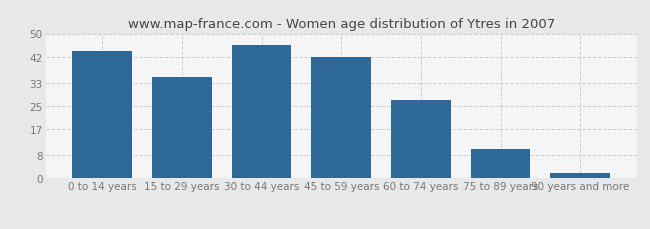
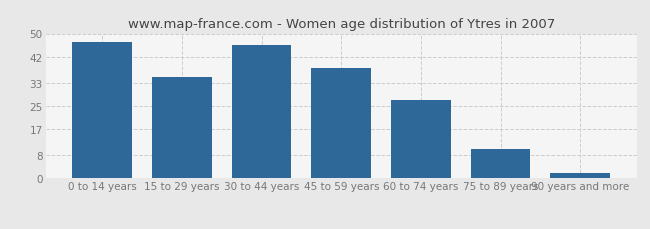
0 to 14 years: 44 -> 47
45 to 59 years: 42 -> 38
